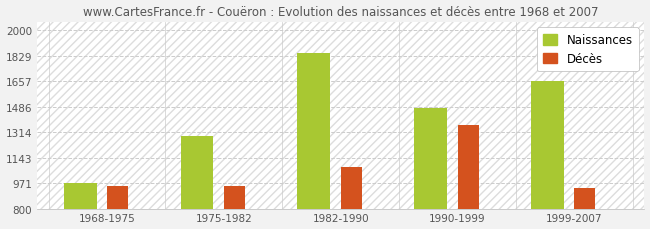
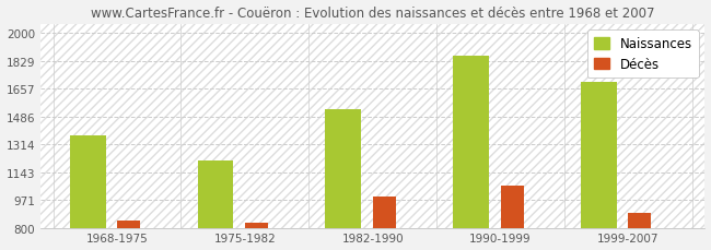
Naissances/1968-1975: 970 -> 1370
Décès/1968-1975: 950 -> 840
Naissances/1975-1982: 1290 -> 1220
Décès/1975-1982: 950 -> 830
Naissances/1982-1990: 1850 -> 1530
Décès/1982-1990: 1080 -> 990
Naissances/1990-1999: 1480 -> 1860
Décès/1990-1999: 1360 -> 1060
Naissances/1999-2007: 1660 -> 1700
Décès/1999-2007: 940 -> 890
